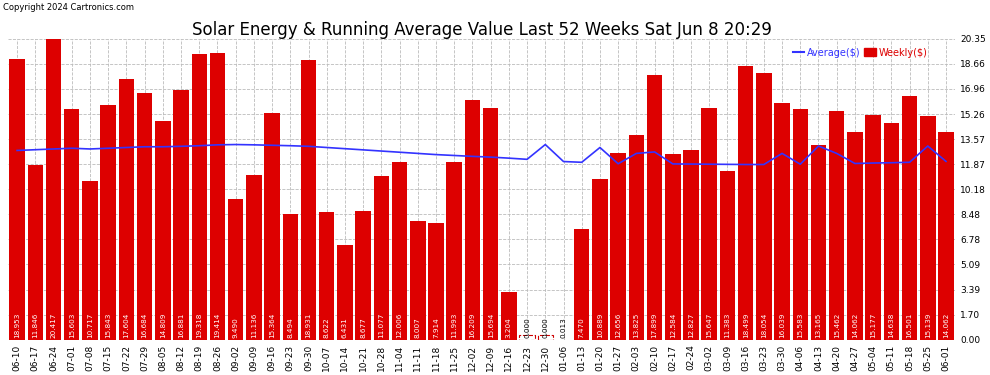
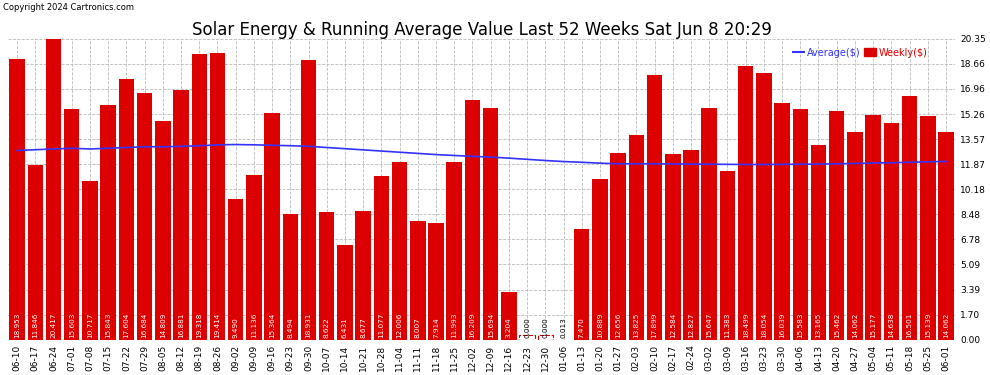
Average($)/12-30: 13.2 -> 12.1
Average($)/01-20: 13.0 -> 11.9
Average($)/02-03: 12.6 -> 11.9
Average($)/02-10: 12.7 -> 11.9
Average($)/03-30: 12.6 -> 11.9
Average($)/04-13: 13.1 -> 11.9
Average($)/04-20: 12.6 -> 11.9
Average($)/05-25: 13.1 -> 12.0
